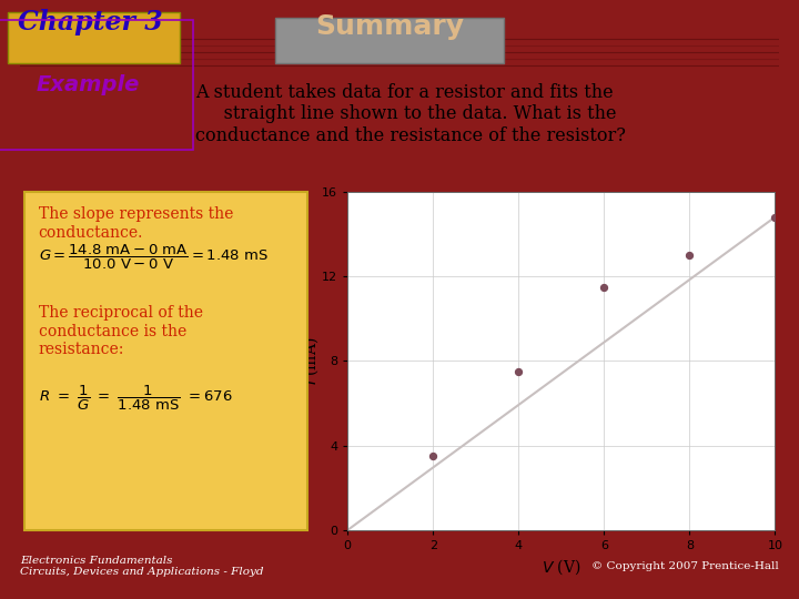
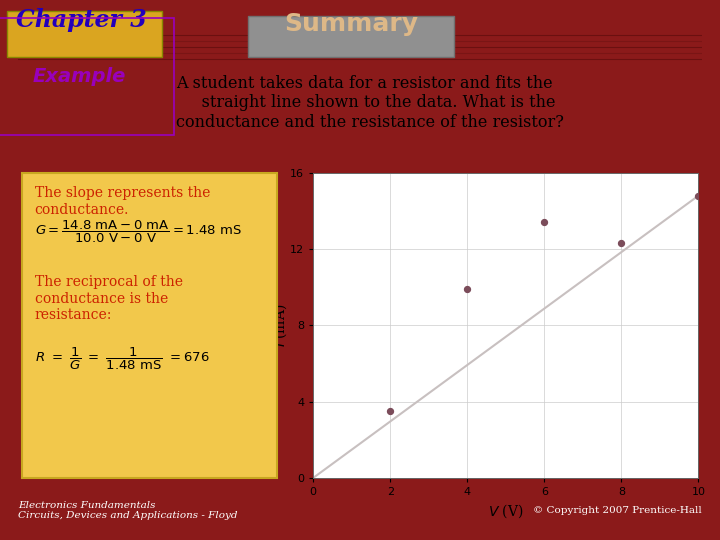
4: 7.5 -> 9.9
6: 11.5 -> 13.4
8: 13.0 -> 12.3
